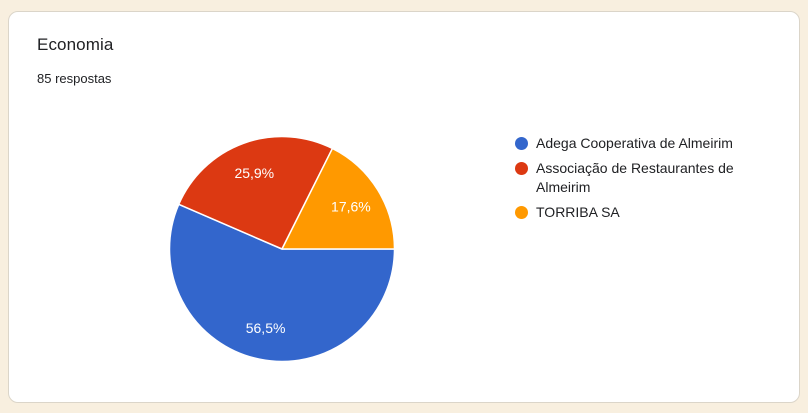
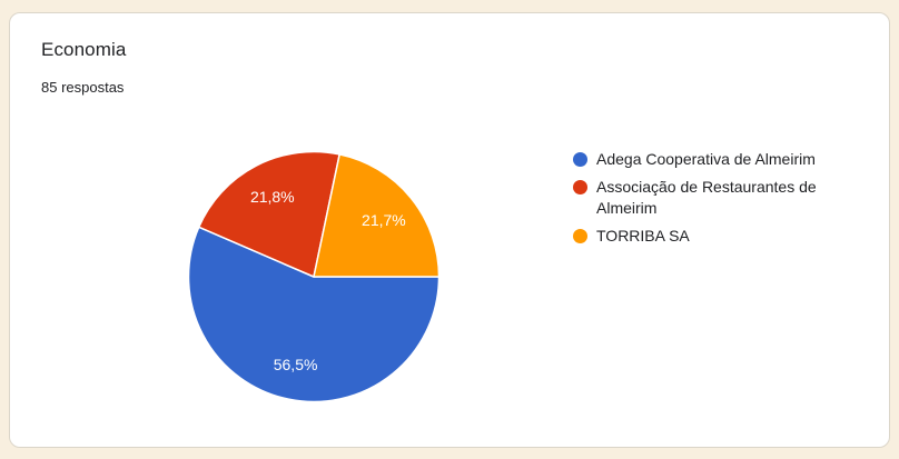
Associação de Restaurantes de Almeirim: 25,9% -> 21,8%
TORRIBA SA: 17,6% -> 21,7%
